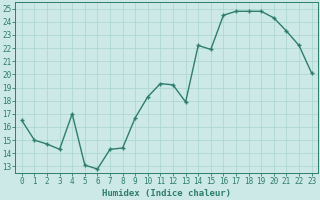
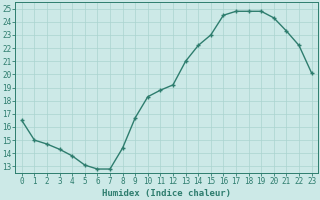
4: 17.0 -> 13.8
7: 14.3 -> 12.8
11: 19.3 -> 18.8
13: 17.9 -> 21.0
15: 21.9 -> 23.0
